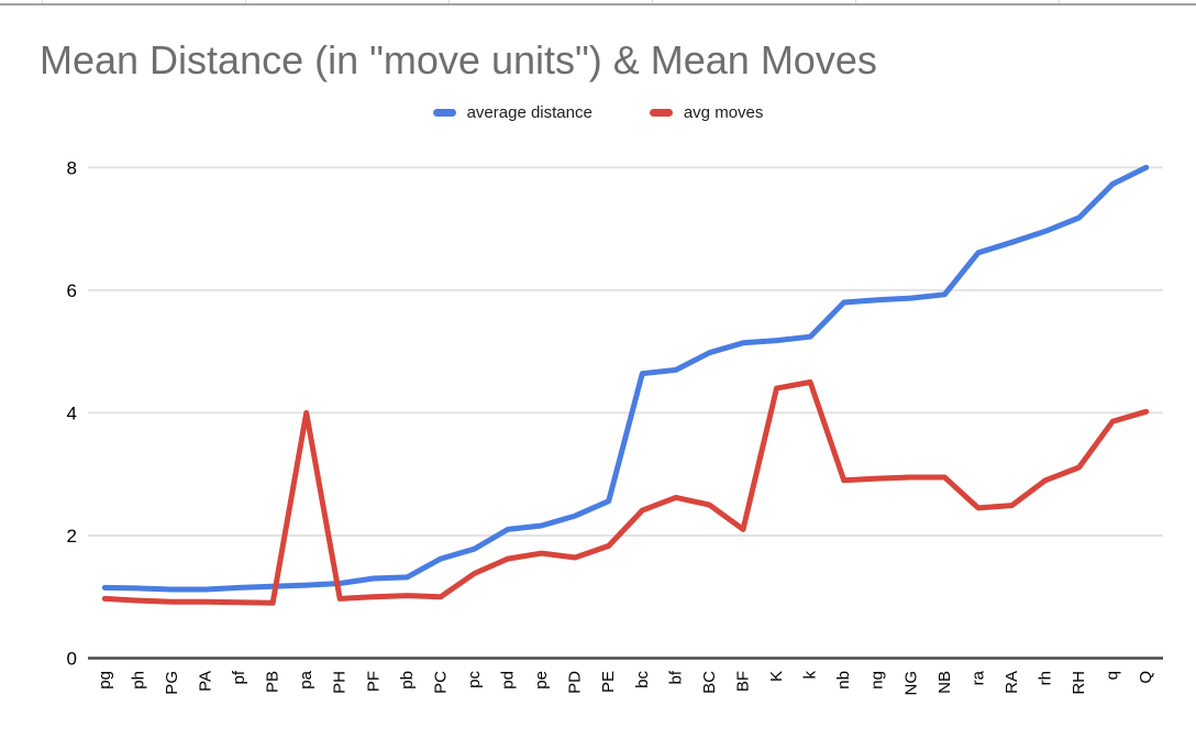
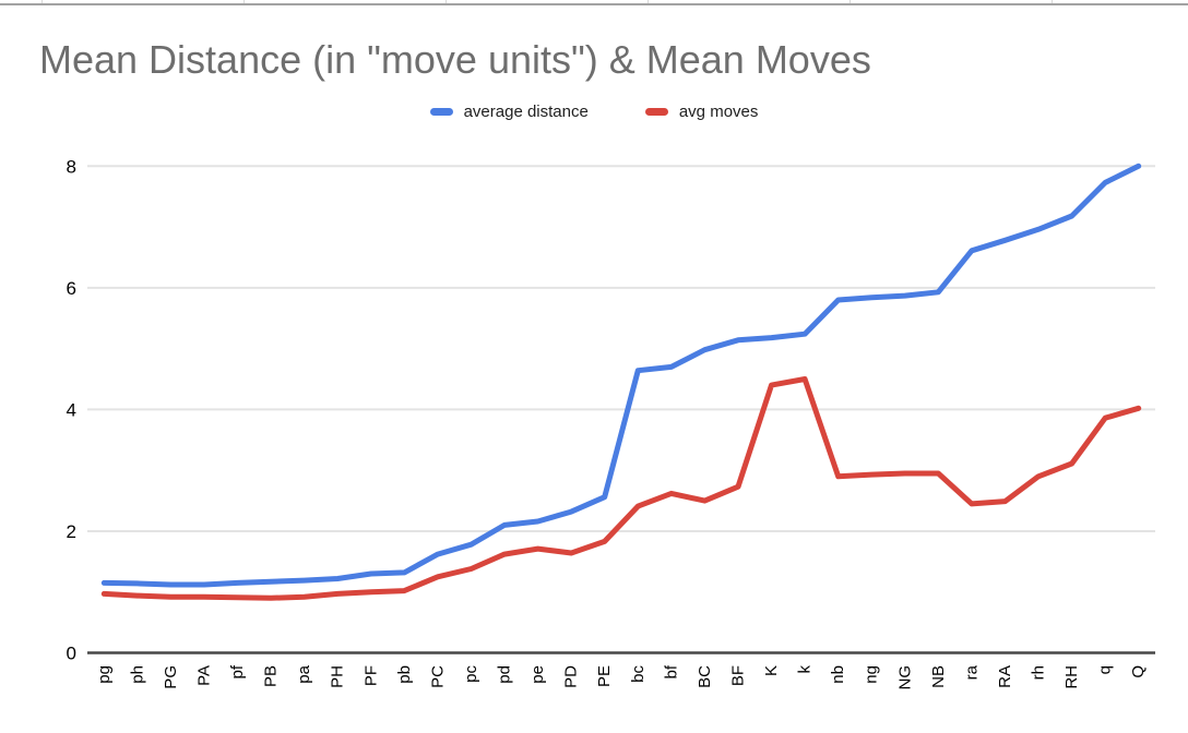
avg moves/pa: 4.0 -> 0.9
avg moves/PC: 1.0 -> 1.2
avg moves/BF: 2.1 -> 2.7
